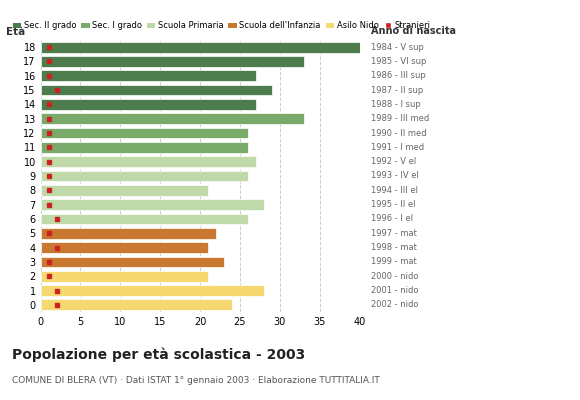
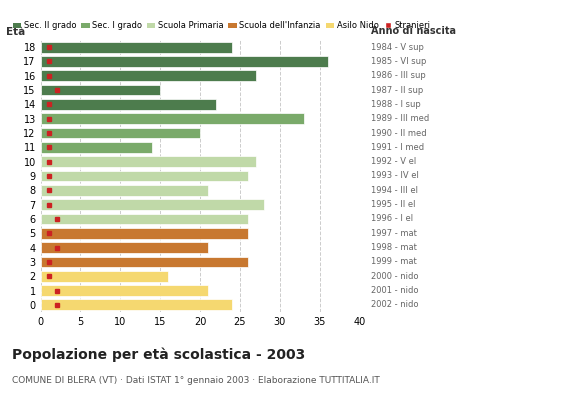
18: 40 -> 24
17: 33 -> 36
15: 29 -> 15
14: 27 -> 22
12: 26 -> 20
11: 26 -> 14
5: 22 -> 26
3: 23 -> 26
2: 21 -> 16
1: 28 -> 21
